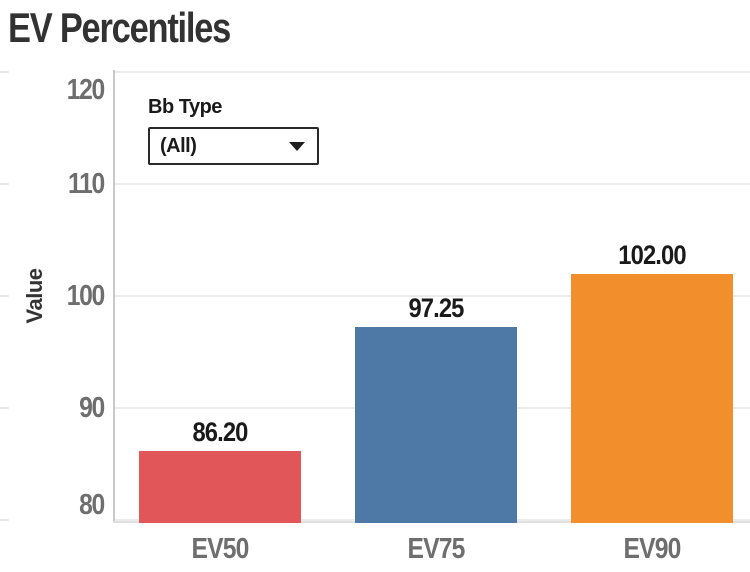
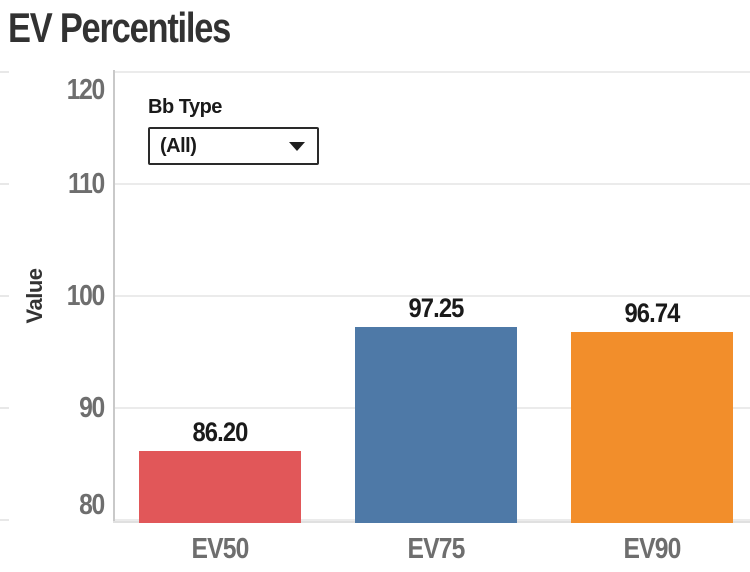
EV90: 102.00 -> 96.74
